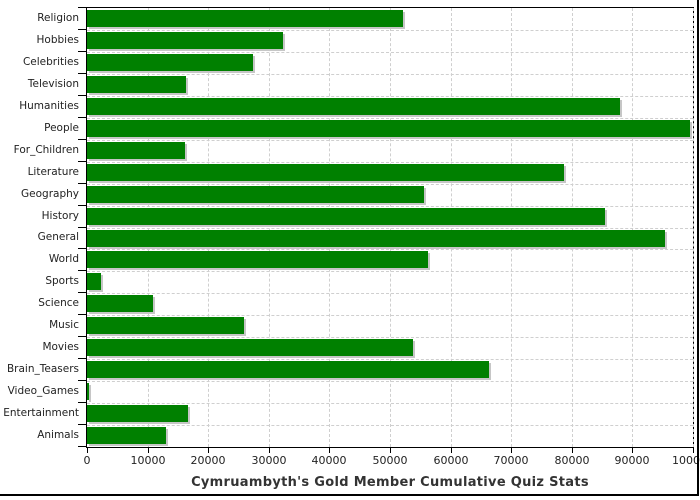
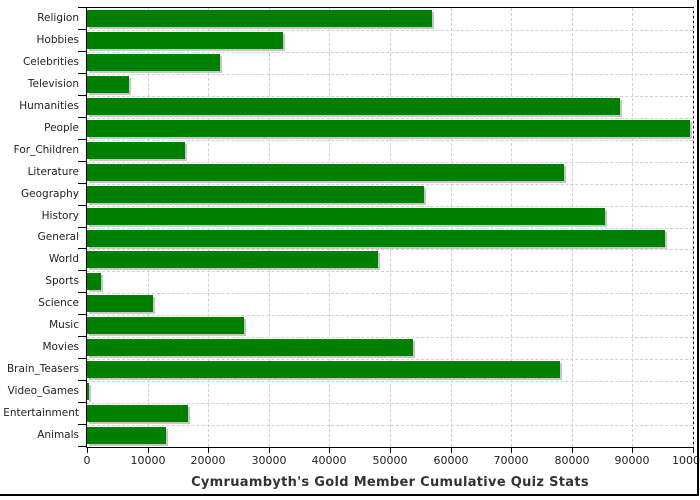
Religion: 52000 -> 57000
Celebrities: 27000 -> 22000
Television: 16000 -> 7000
World: 56000 -> 48000
Brain_Teasers: 66000 -> 78000
